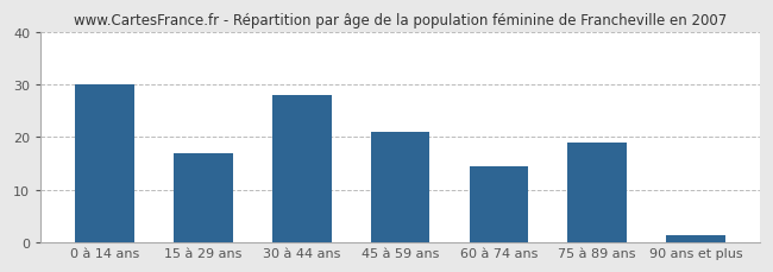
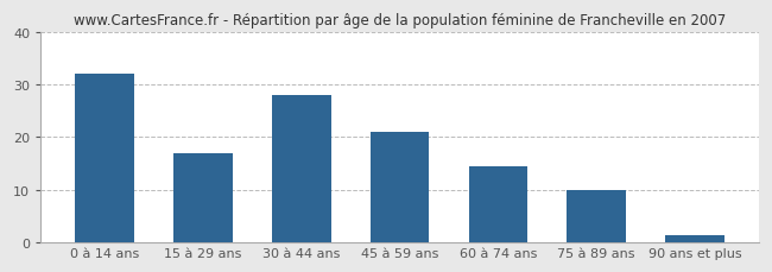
0 à 14 ans: 30.0 -> 32.0
75 à 89 ans: 19.0 -> 10.0
